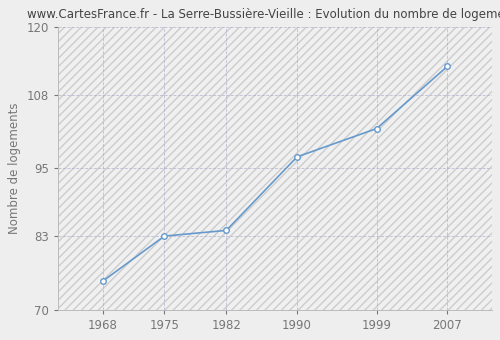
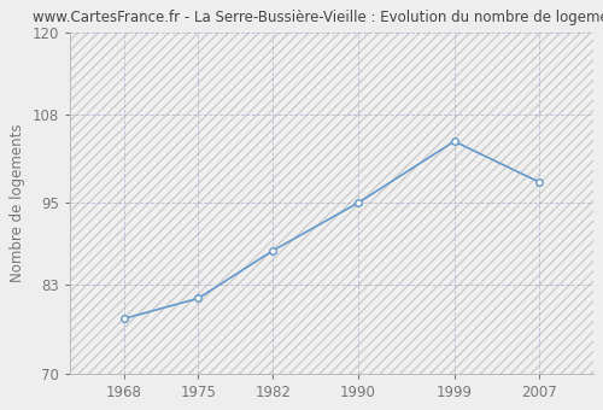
1968: 75 -> 78
1975: 83 -> 81
1982: 84 -> 88
1990: 97 -> 95
1999: 102 -> 104
2007: 113 -> 98
